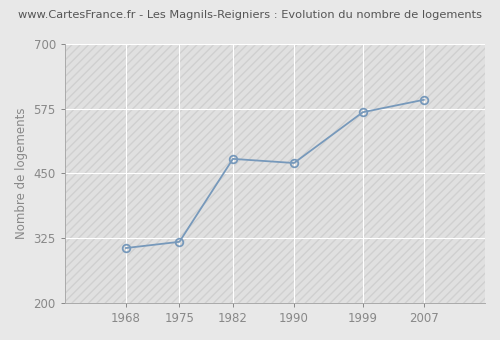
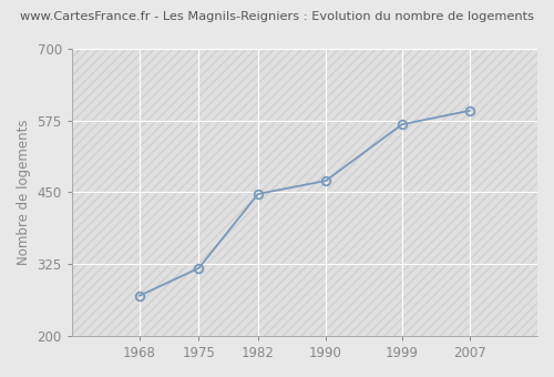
1968: 306 -> 270
1982: 478 -> 447
